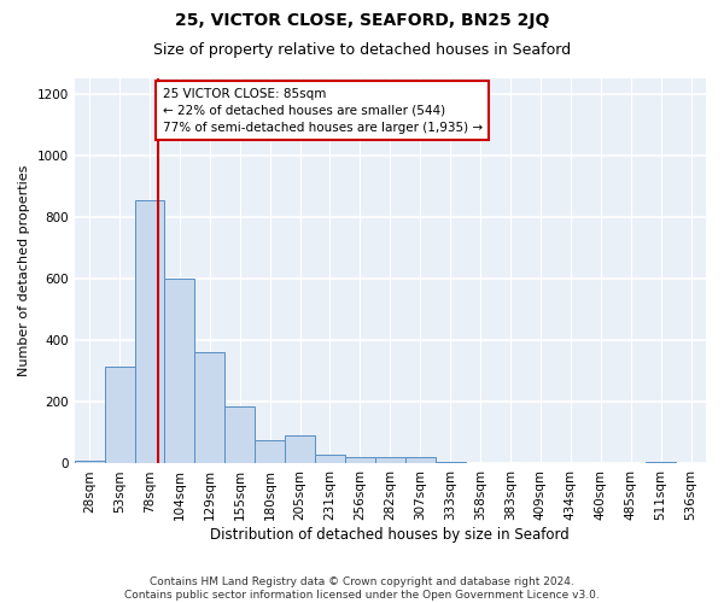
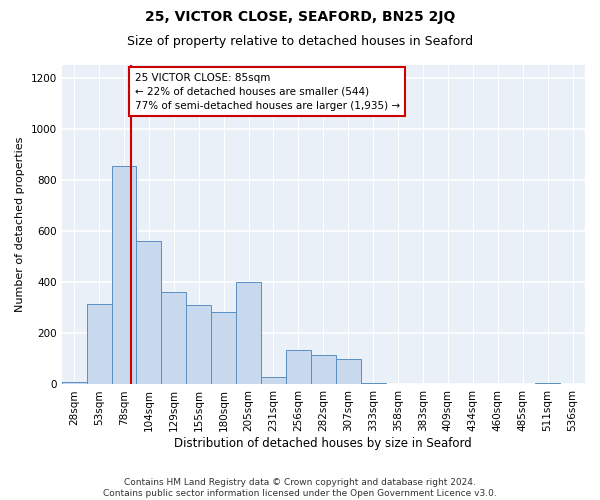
104sqm: 600 -> 560
155sqm: 185 -> 310
180sqm: 75 -> 285
205sqm: 90 -> 400
256sqm: 20 -> 135
282sqm: 20 -> 115
307sqm: 20 -> 100
